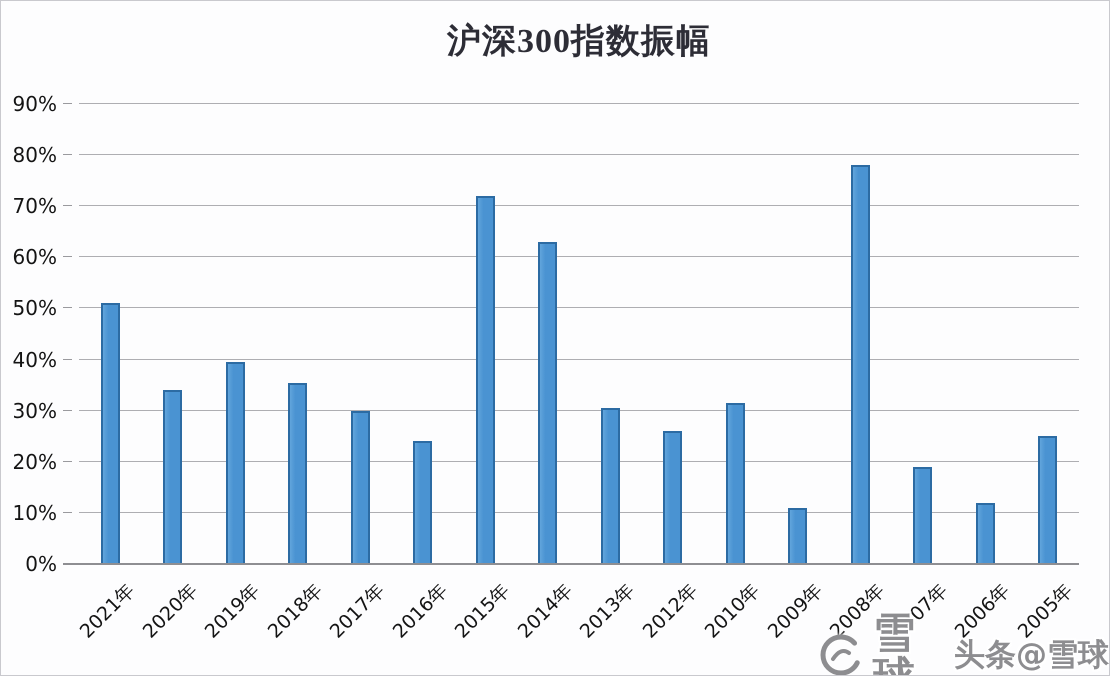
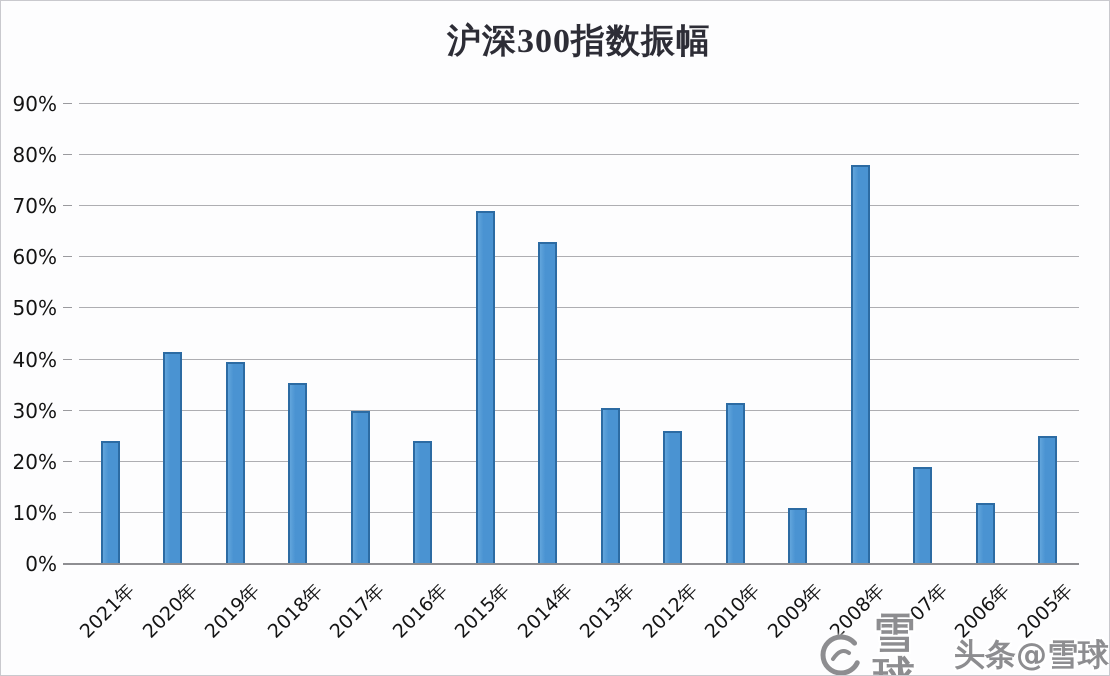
2021年: 51% -> 24%
2020年: 34% -> 42%
2015年: 72% -> 69%
